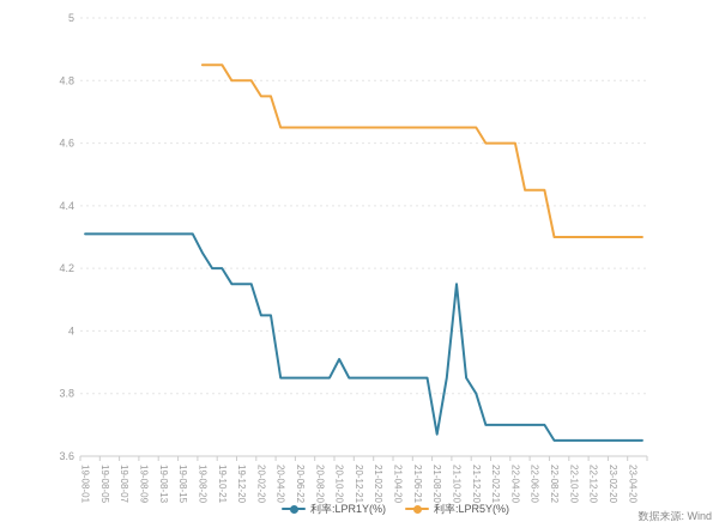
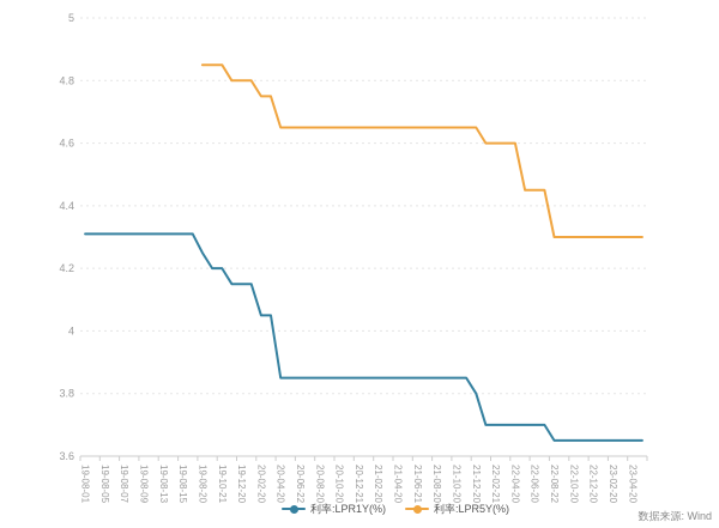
利率:LPR1Y(%)/20-10-20: 3.91 -> 3.85
利率:LPR1Y(%)/21-08-20: 3.67 -> 3.85
利率:LPR1Y(%)/21-10-20: 4.15 -> 3.85
